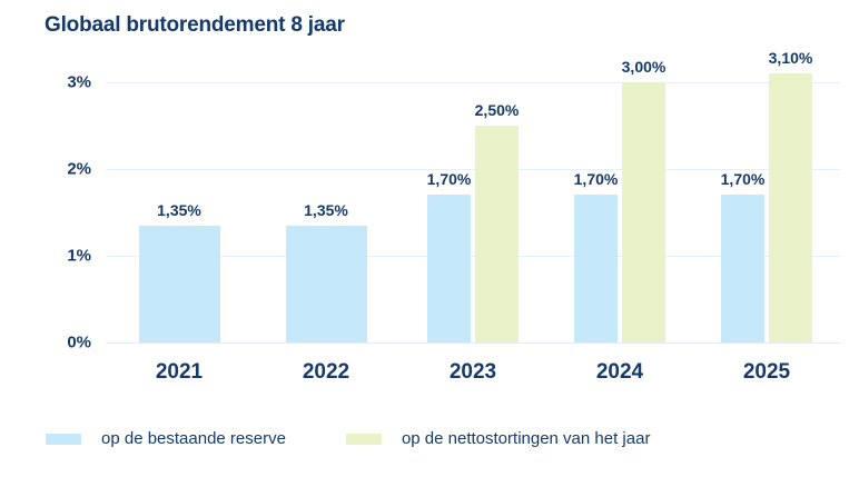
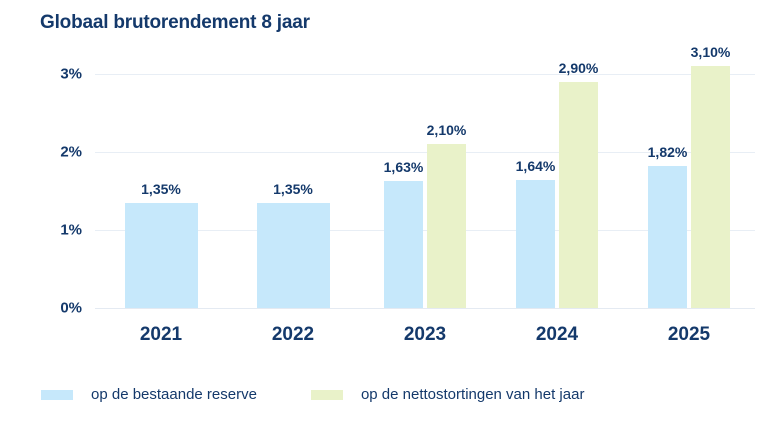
op de bestaande reserve/2023: 1,70% -> 1,63%
op de nettostortingen van het jaar/2023: 2,50% -> 2,10%
op de bestaande reserve/2024: 1,70% -> 1,64%
op de nettostortingen van het jaar/2024: 3,00% -> 2,90%
op de bestaande reserve/2025: 1,70% -> 1,82%
